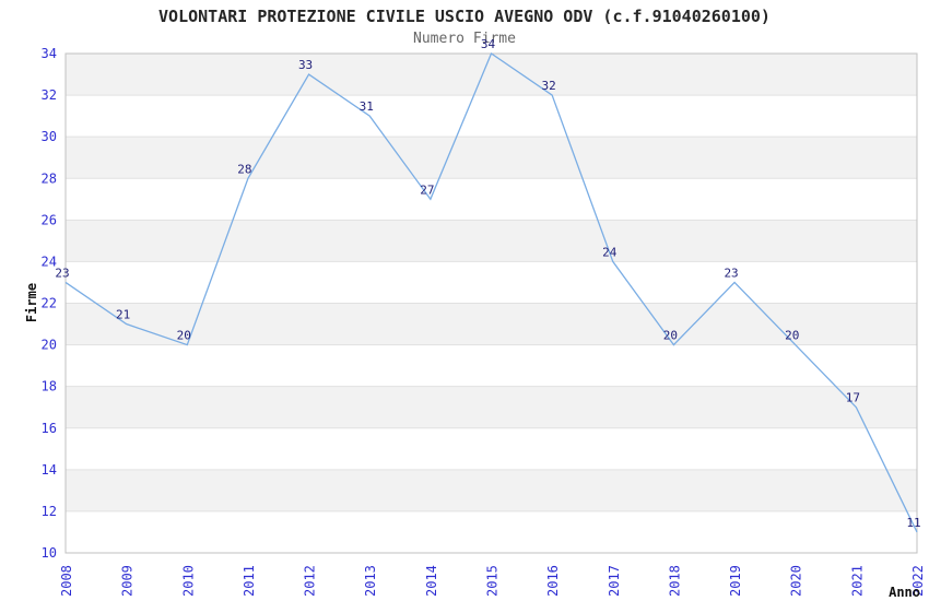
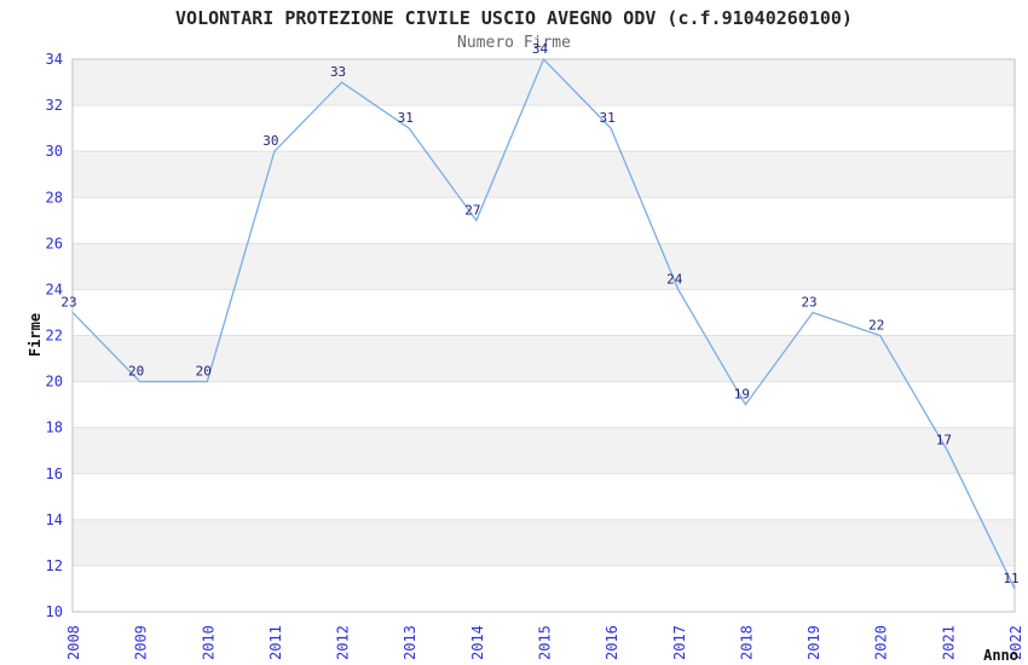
2009: 21 -> 20
2011: 28 -> 30
2016: 32 -> 31
2018: 20 -> 19
2020: 20 -> 22
